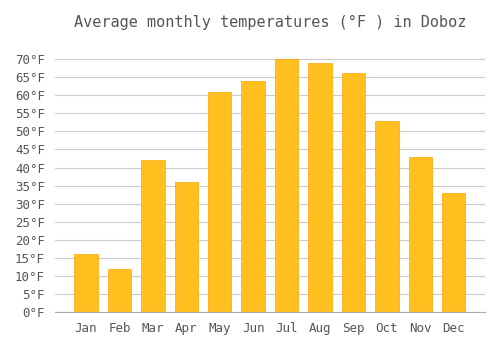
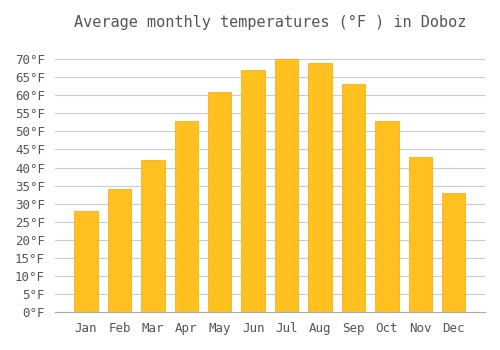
Jan: 16°F -> 28°F
Feb: 12°F -> 34°F
Apr: 36°F -> 53°F
Jun: 64°F -> 67°F
Sep: 66°F -> 63°F
